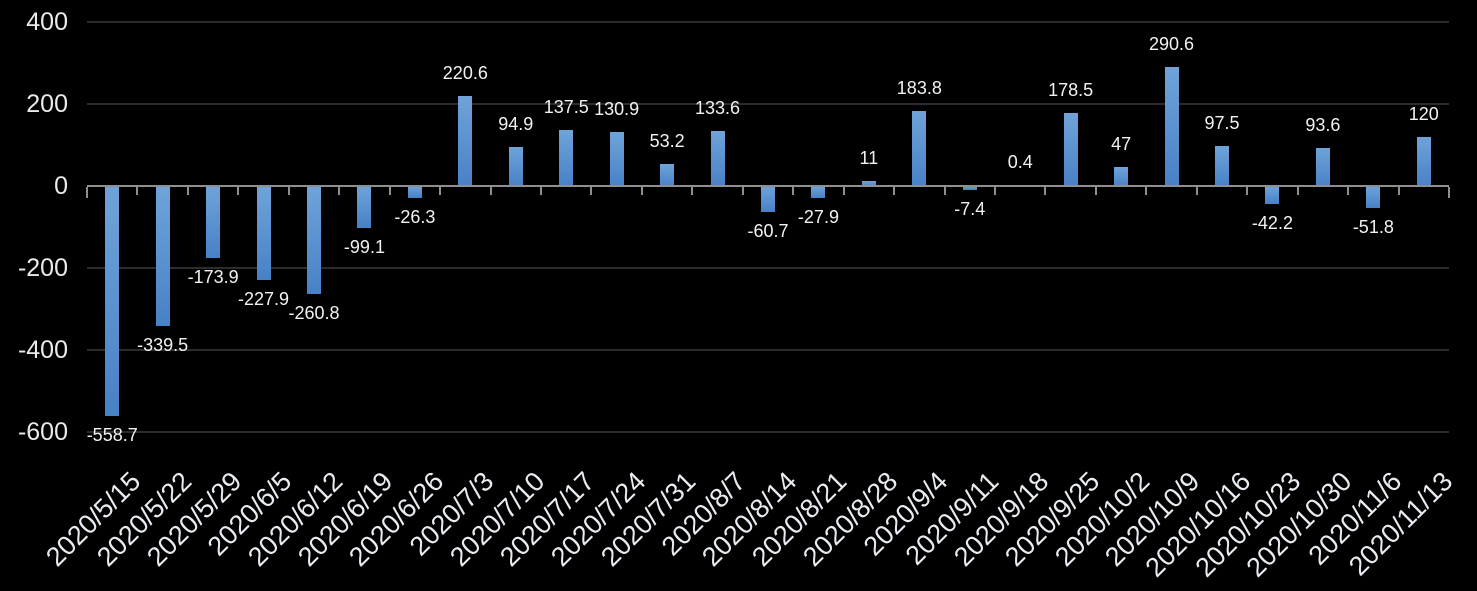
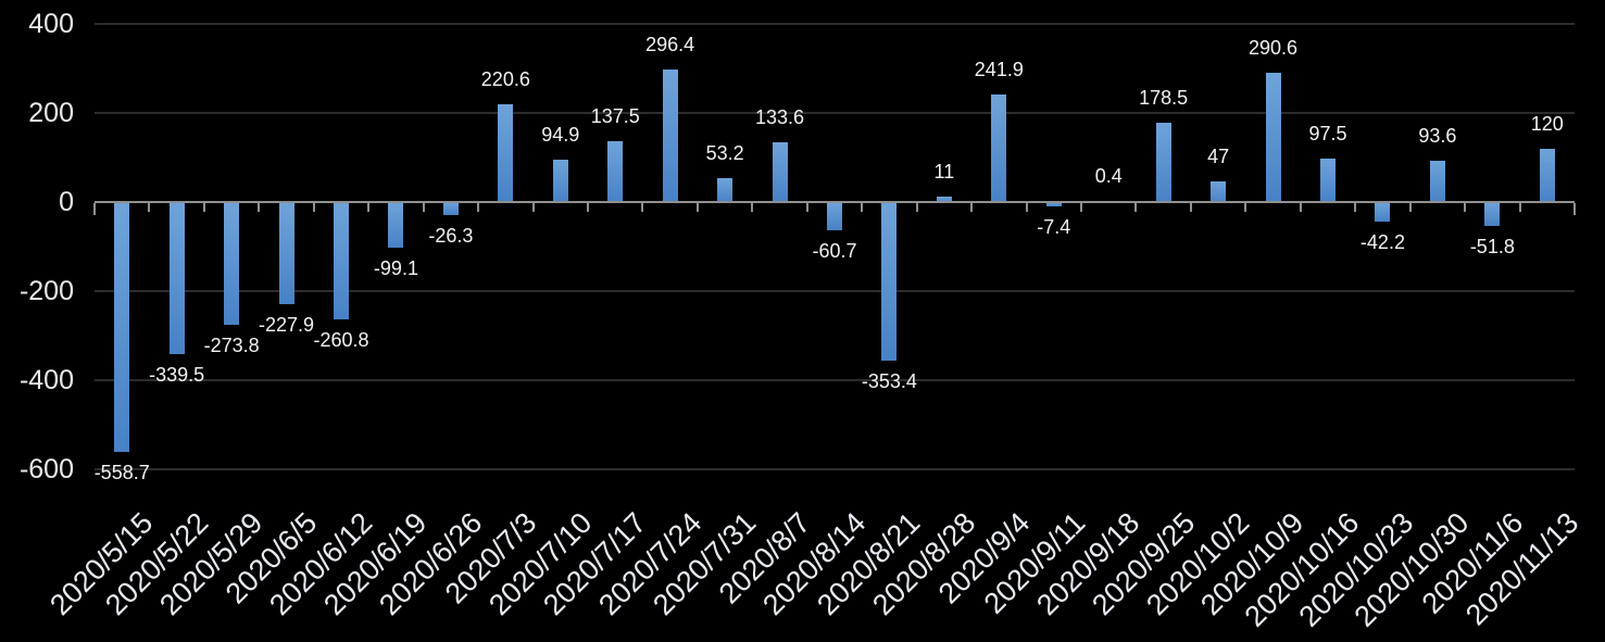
2020/5/29: -173.9 -> -273.8
2020/7/24: 130.9 -> 296.4
2020/8/21: -27.9 -> -353.4
2020/9/4: 183.8 -> 241.9
